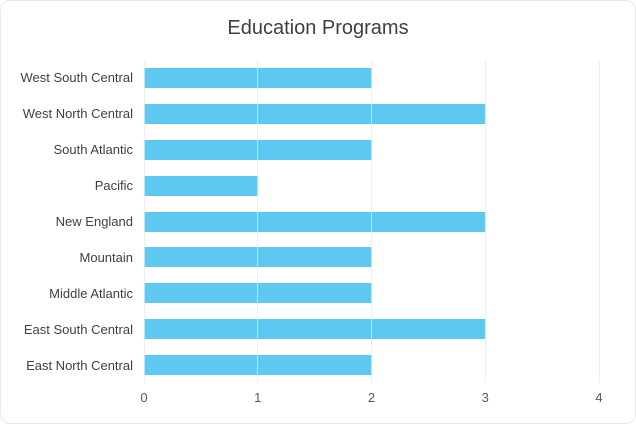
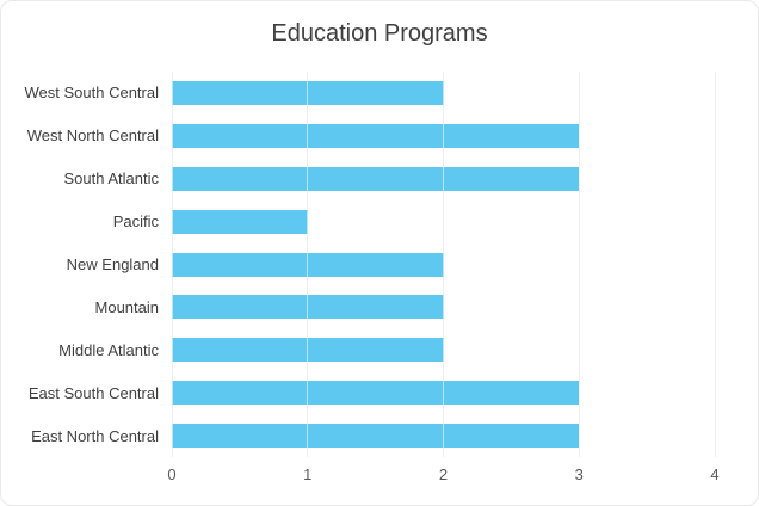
South Atlantic: 2 -> 3
New England: 3 -> 2
East North Central: 2 -> 3
